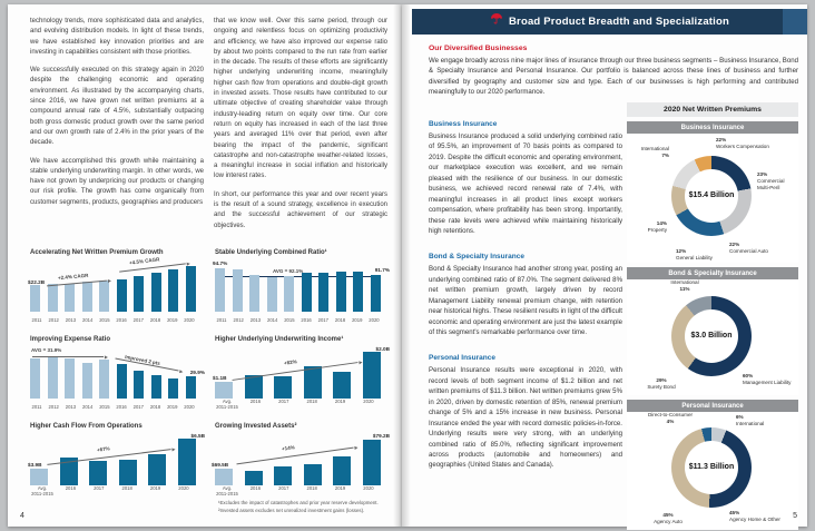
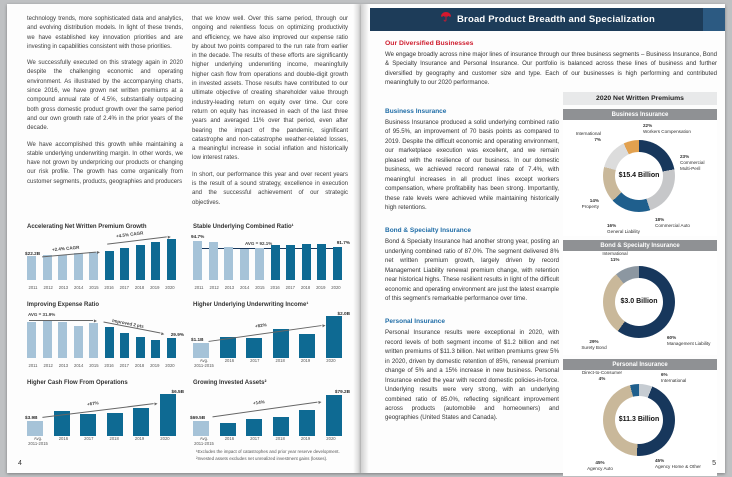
Business Insurance/Commercial Auto: 22% -> 18%
Business Insurance/General Liability: 12% -> 16%
